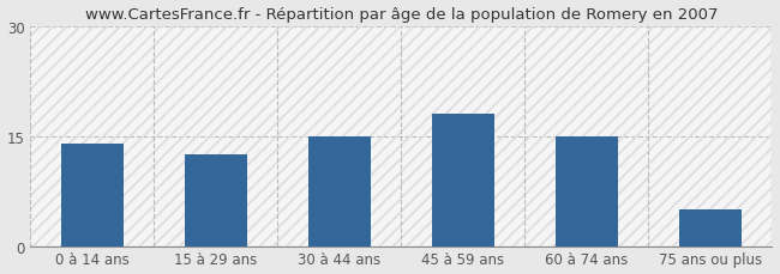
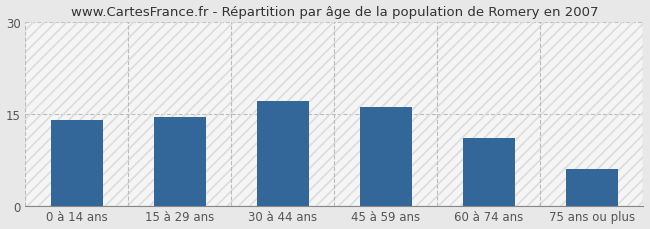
15 à 29 ans: 12.5 -> 14.4
30 à 44 ans: 15.0 -> 17.0
45 à 59 ans: 18.0 -> 16.0
60 à 74 ans: 15.0 -> 11.0
75 ans ou plus: 5.0 -> 6.0
